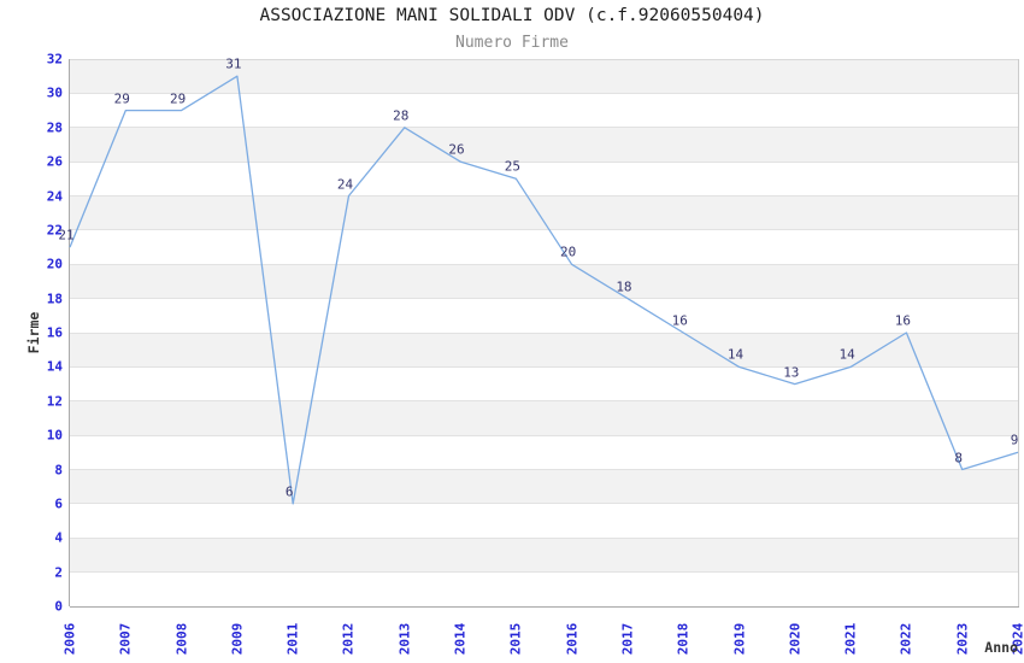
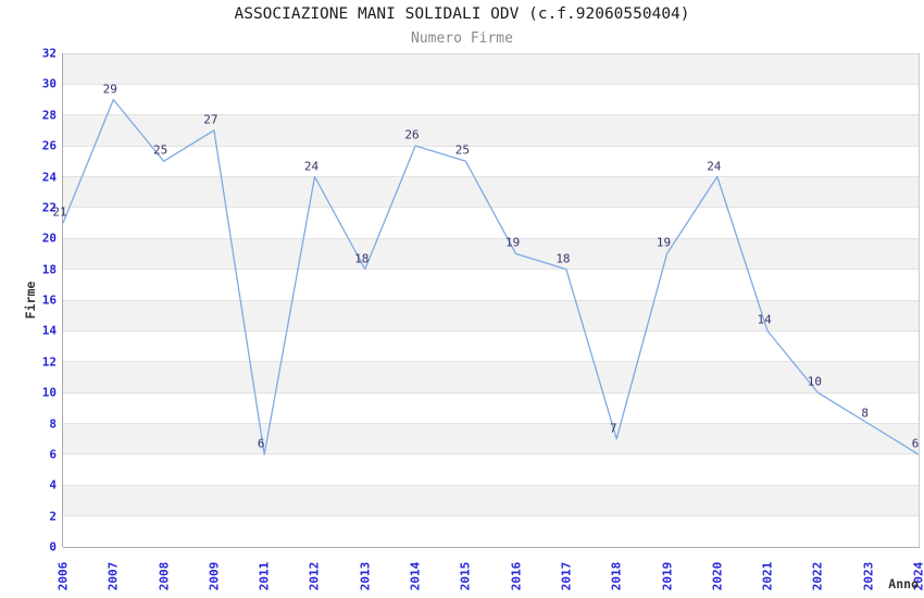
2008: 29 -> 25
2009: 31 -> 27
2013: 28 -> 18
2016: 20 -> 19
2018: 16 -> 7
2019: 14 -> 19
2020: 13 -> 24
2022: 16 -> 10
2024: 9 -> 6
